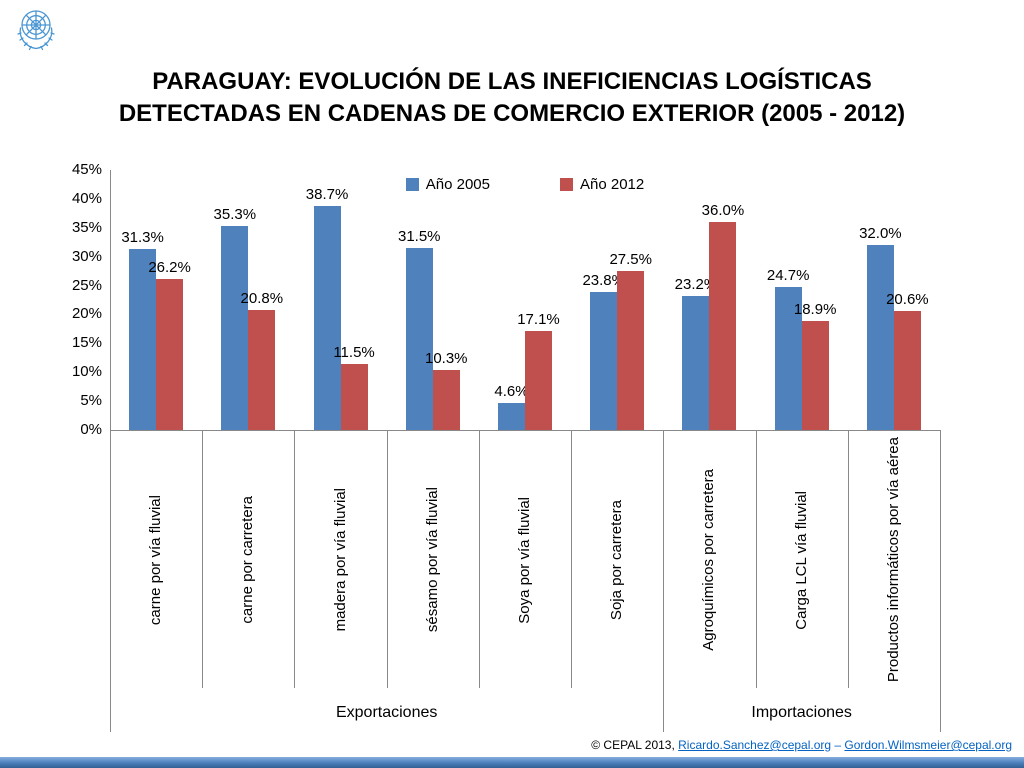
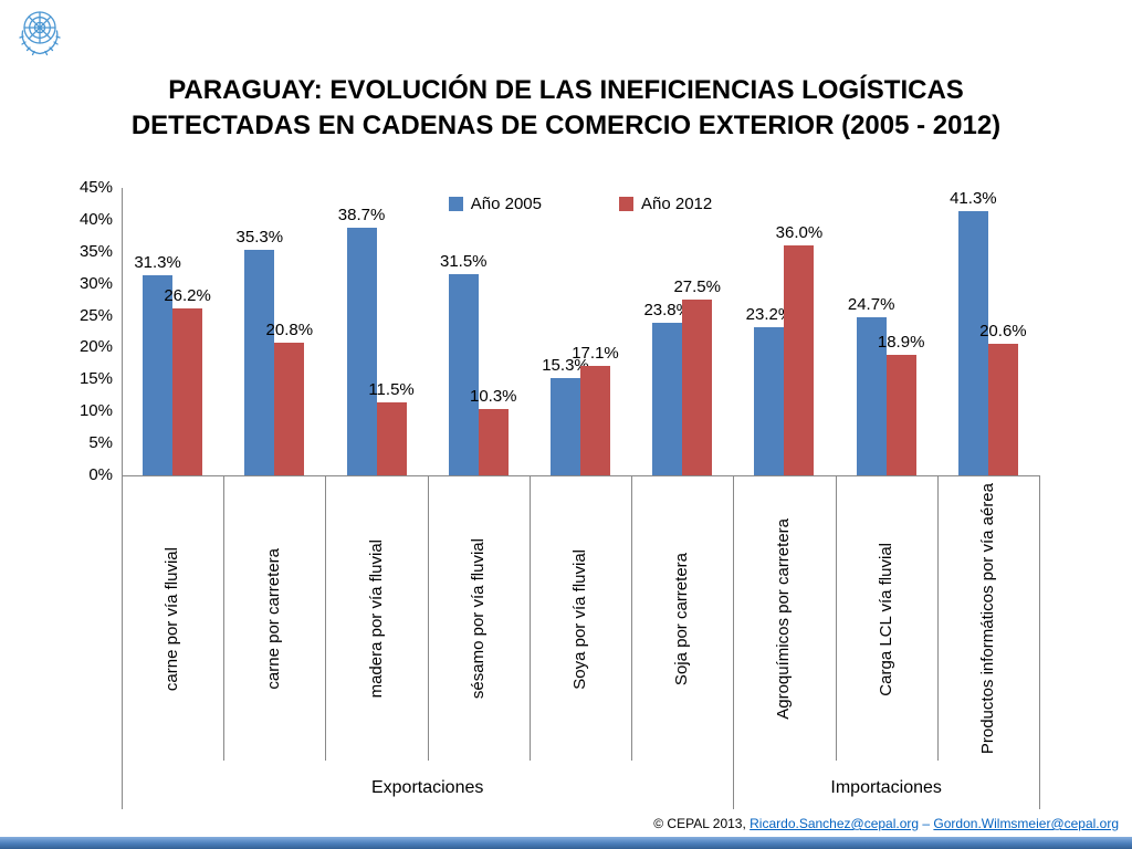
Año 2005/Soya por vía fluvial: 4.6% -> 15.3%
Año 2005/Productos informáticos por vía aérea: 32.0% -> 41.3%
